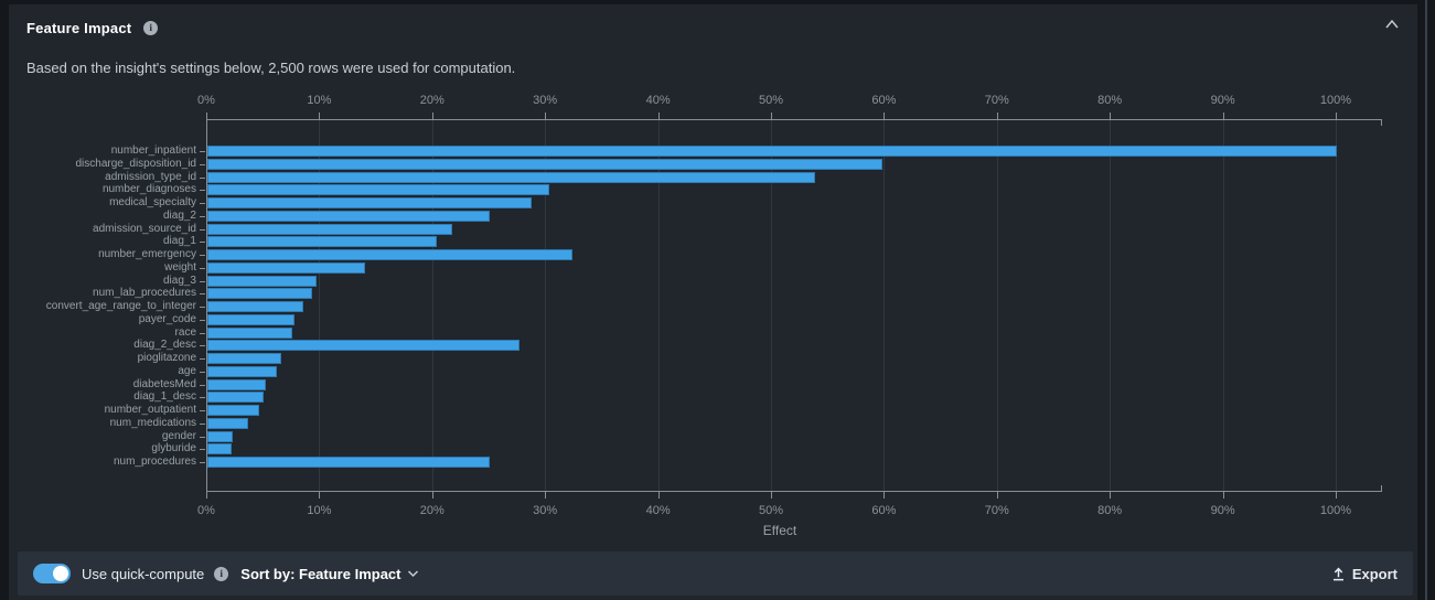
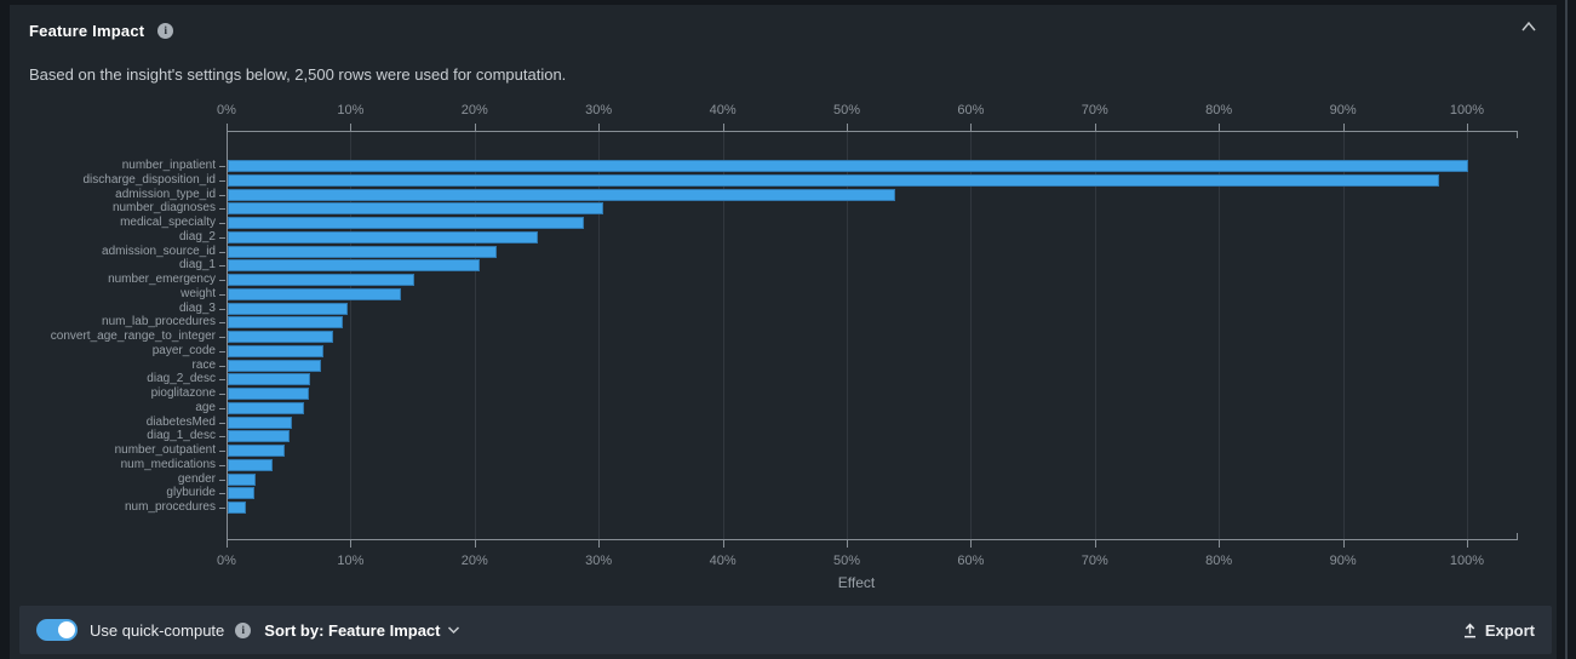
discharge_disposition_id: 59.8% -> 97.7%
number_emergency: 32.3% -> 15.0%
diag_2_desc: 27.6% -> 6.6%
num_procedures: 25.0% -> 1.5%
